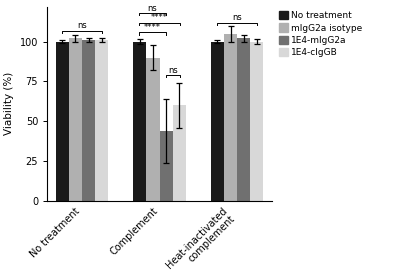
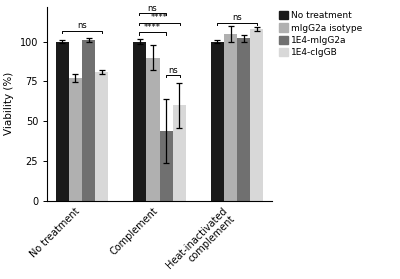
mIgG2a isotype/No treatment: 102 -> 77
1E4-cIgGB/No treatment: 101 -> 81
1E4-cIgGB/Heat-inactivated complement: 100 -> 108
